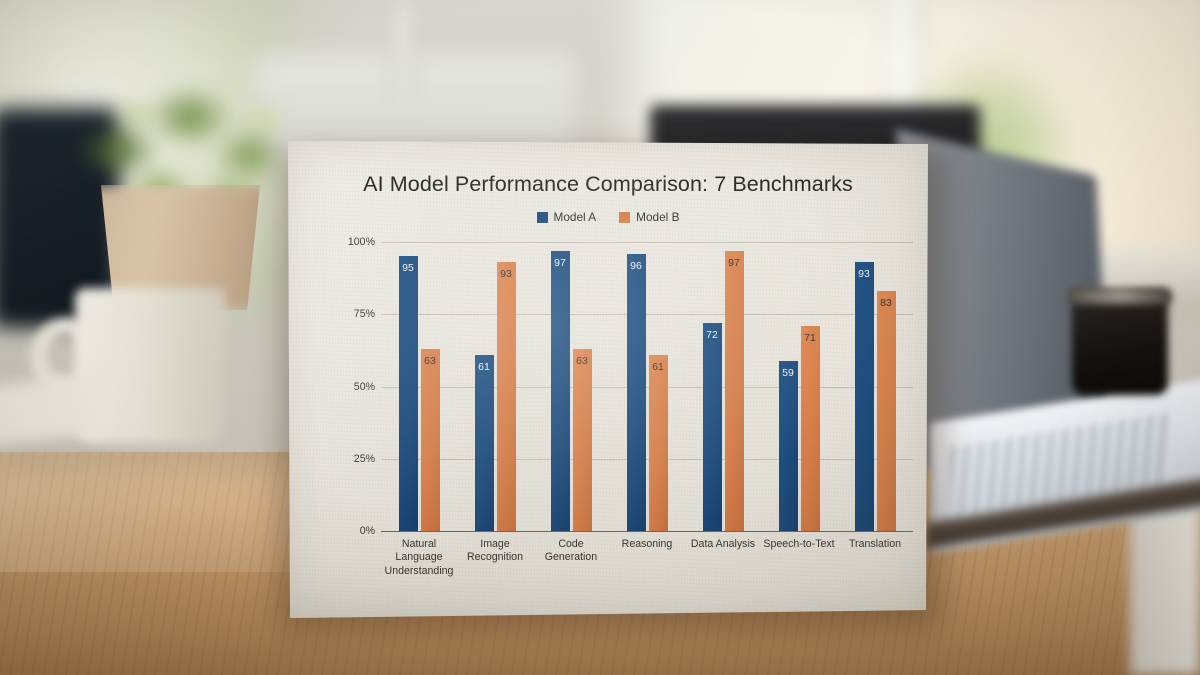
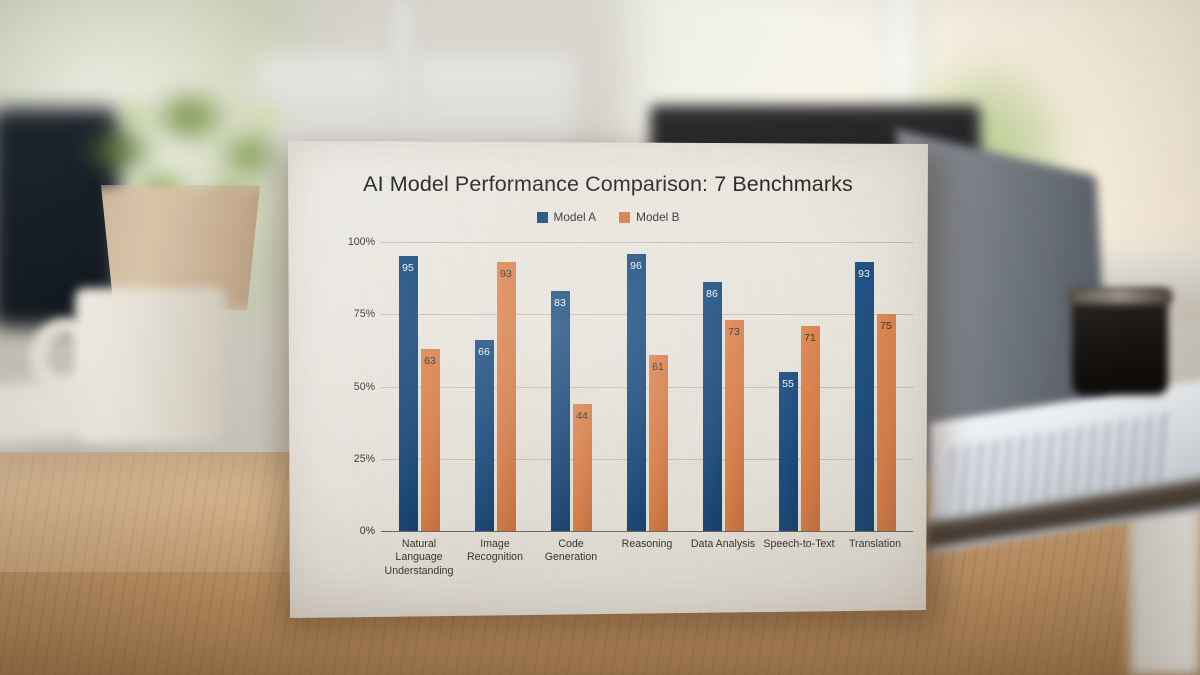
Model A/Image Recognition: 61 -> 66
Model A/Code Generation: 97 -> 83
Model B/Code Generation: 63 -> 44
Model A/Data Analysis: 72 -> 86
Model B/Data Analysis: 97 -> 73
Model A/Speech-to-Text: 59 -> 55
Model B/Translation: 83 -> 75
